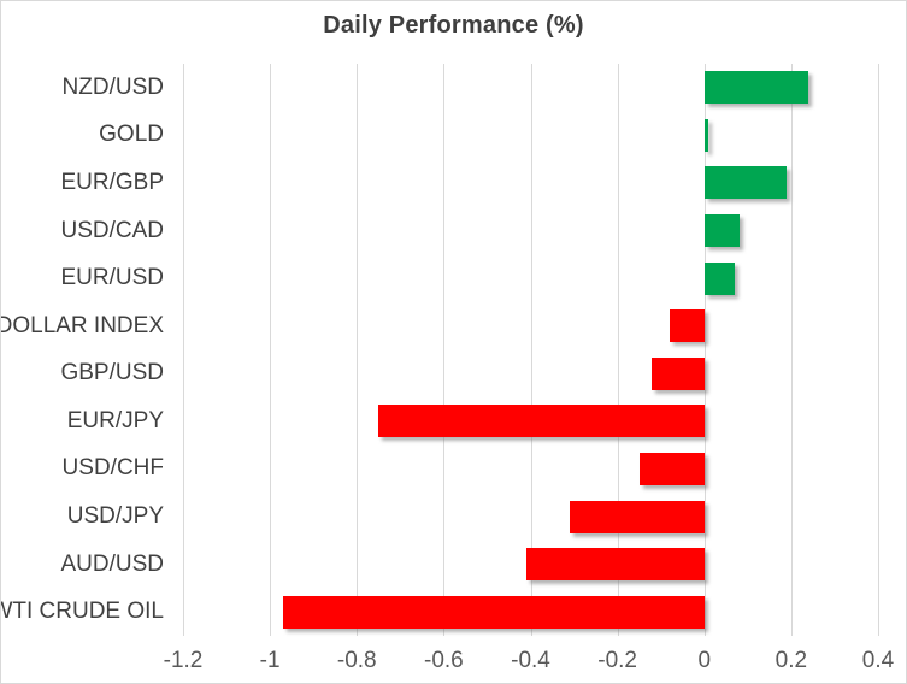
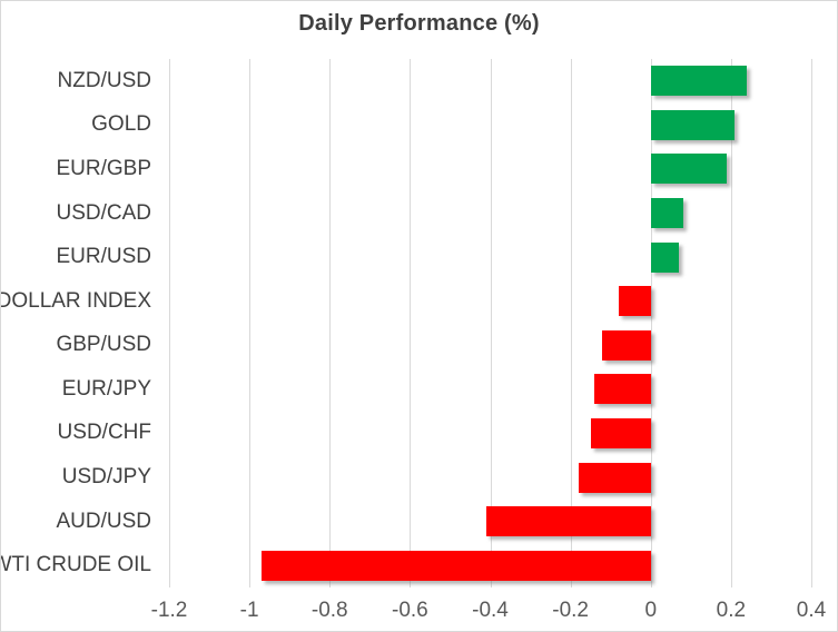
GOLD: 0.01 -> 0.21
EUR/JPY: -0.75 -> -0.14
USD/JPY: -0.31 -> -0.18
